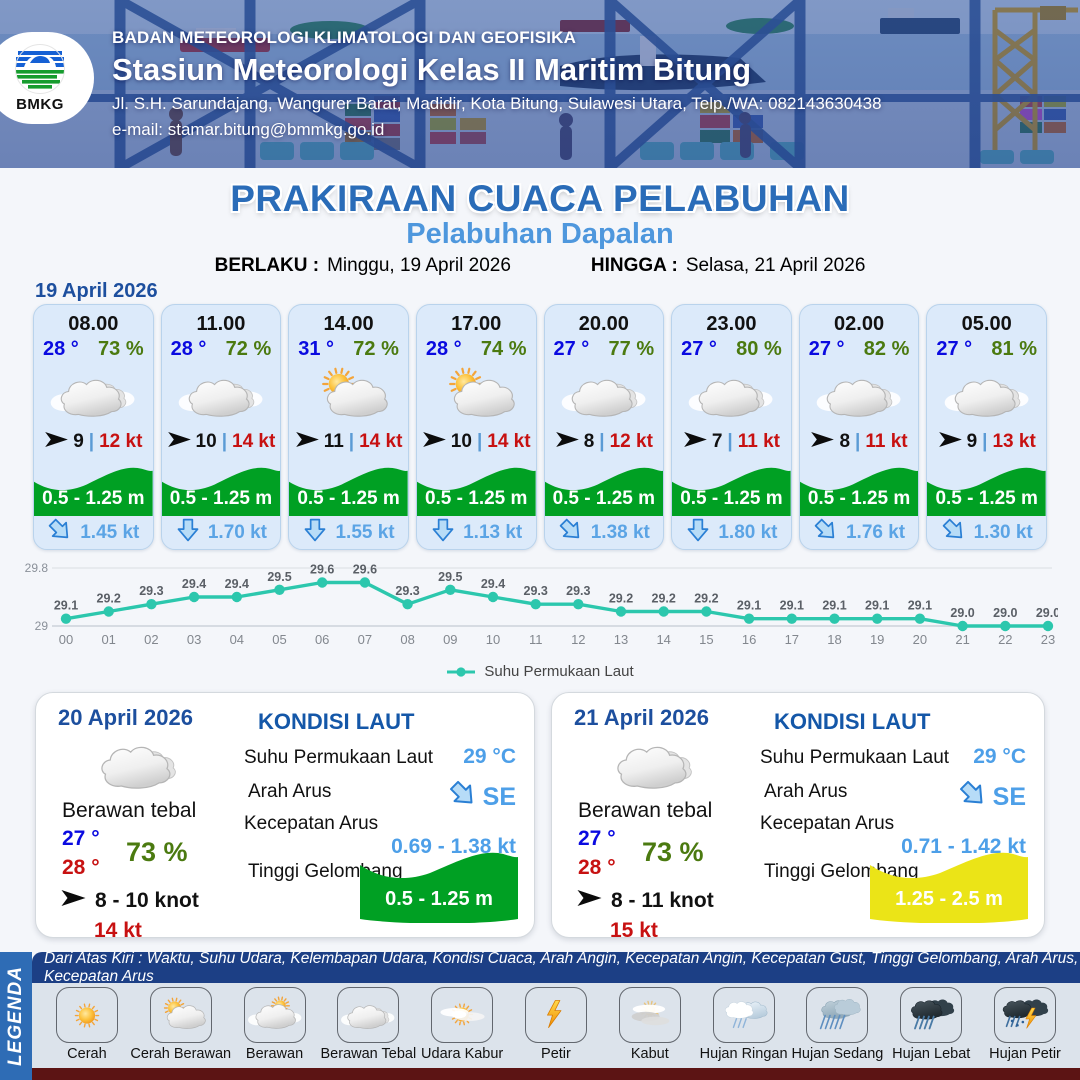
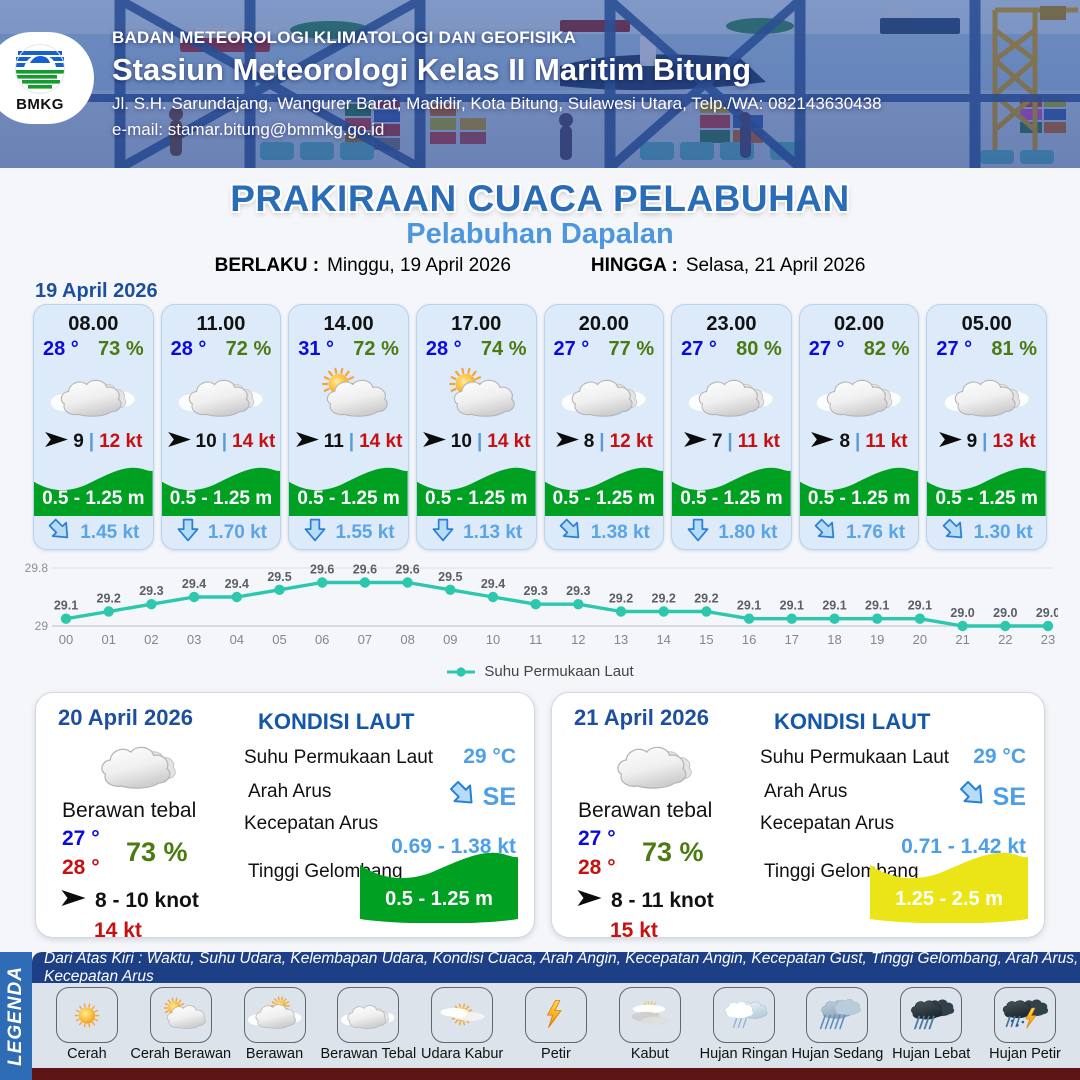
08: 29.3 -> 29.6
